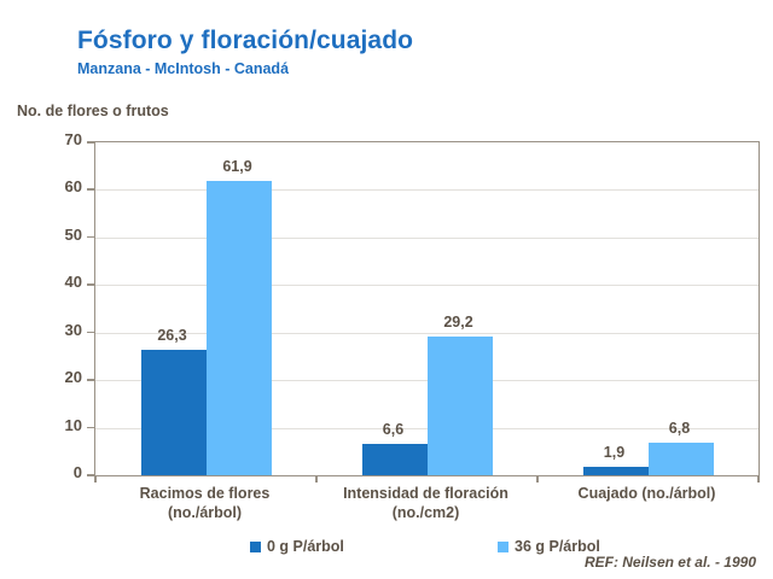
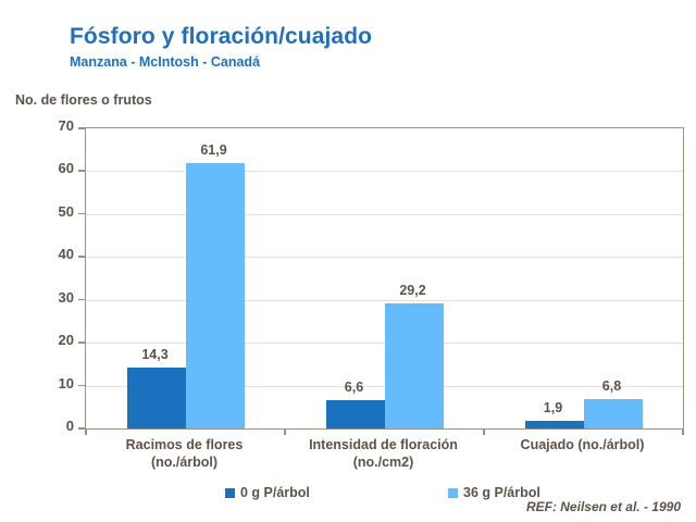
0 g P/árbol/Racimos de flores (no./árbol): 26,3 -> 14,3
